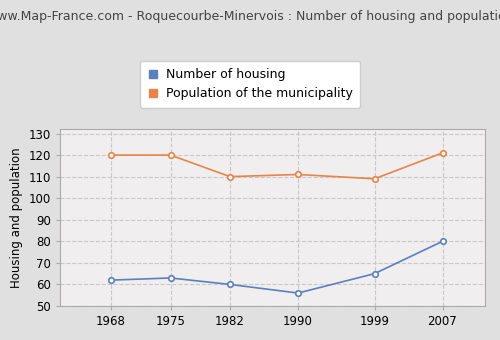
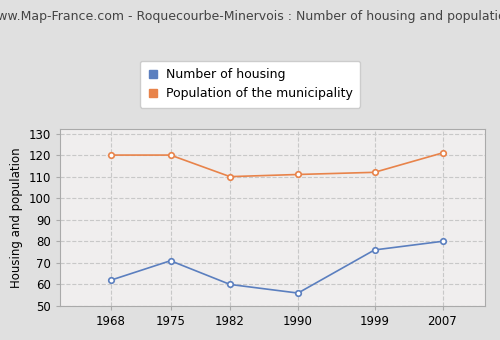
Number of housing/1975: 63 -> 71
Number of housing/1999: 65 -> 76
Population of the municipality/1999: 109 -> 112
